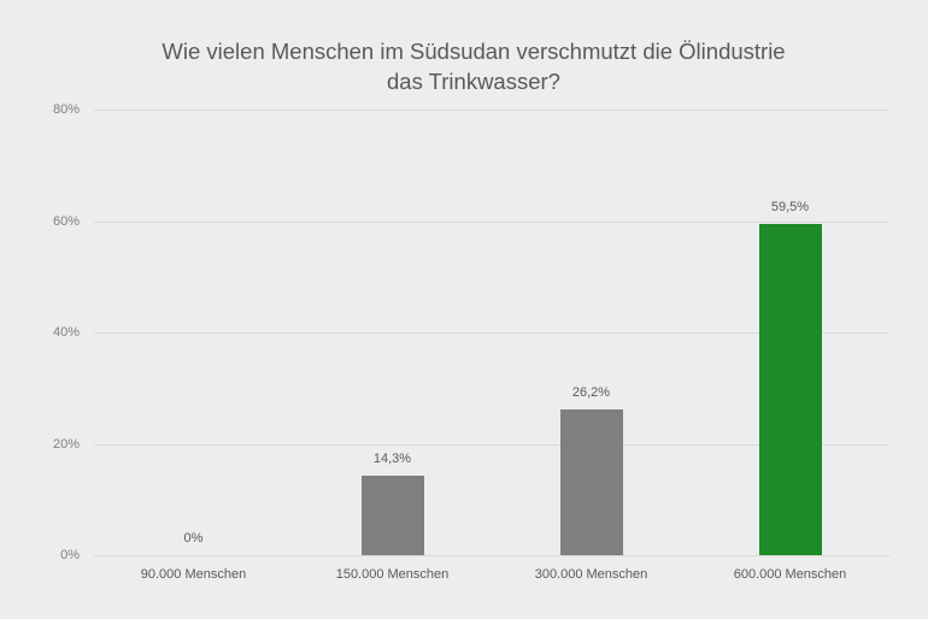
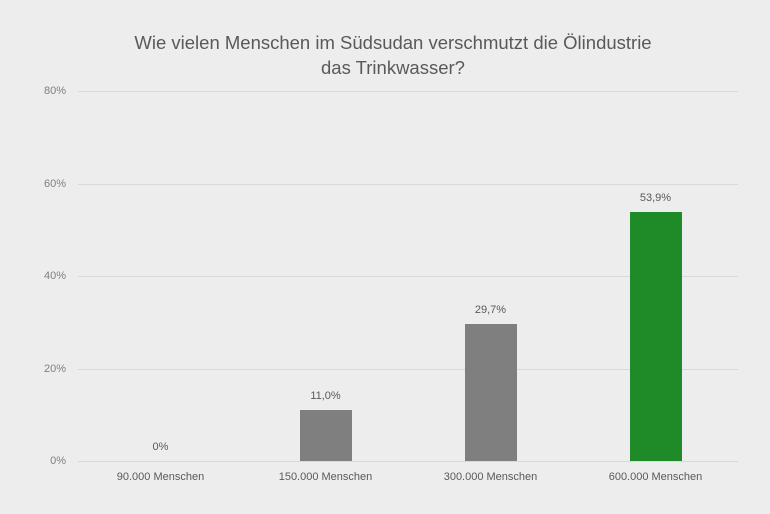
150.000 Menschen: 14,3% -> 11,0%
300.000 Menschen: 26,2% -> 29,7%
600.000 Menschen: 59,5% -> 53,9%
